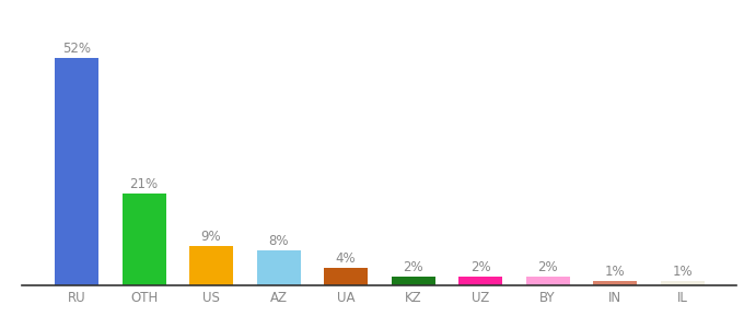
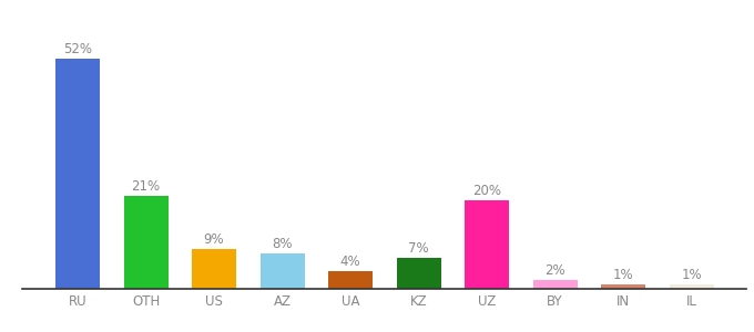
KZ: 2% -> 7%
UZ: 2% -> 20%
